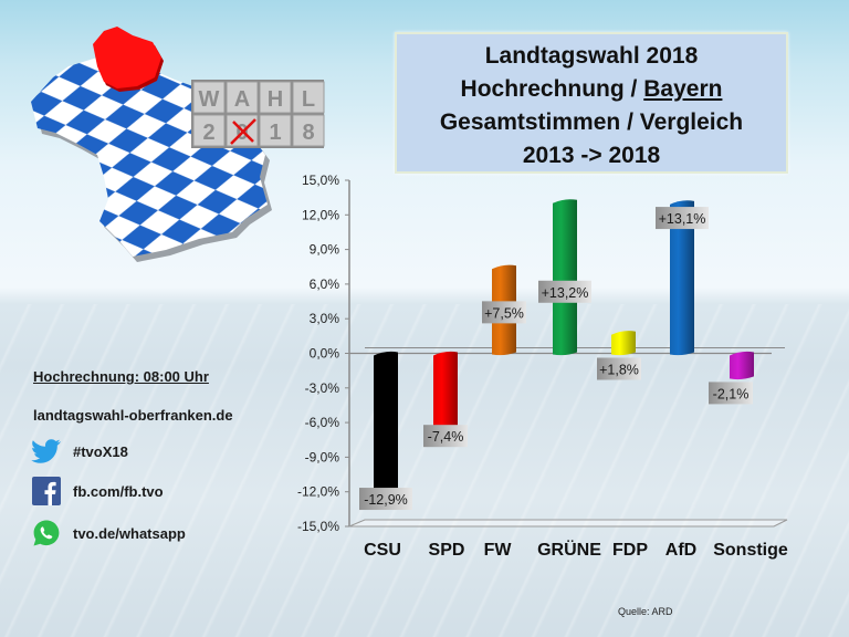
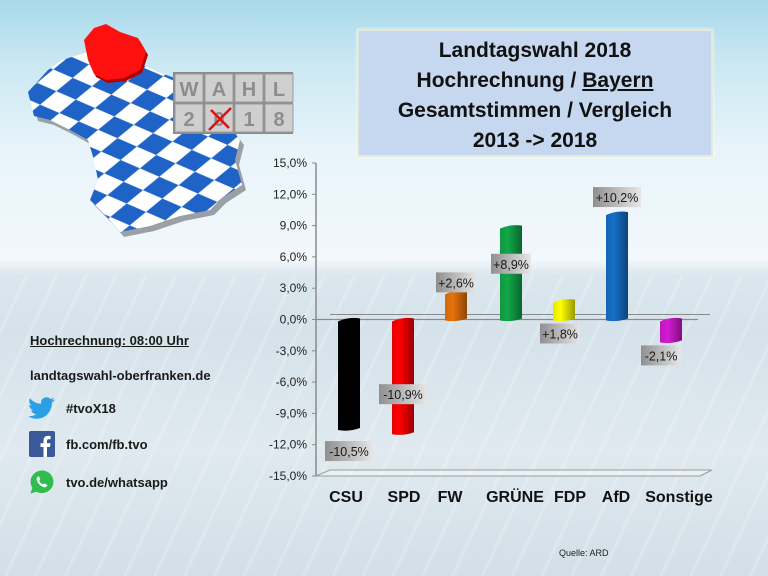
CSU: -12,9% -> -10,5%
SPD: -7,4% -> -10,9%
FW: +7,5% -> +2,6%
GRÜNE: +13,2% -> +8,9%
AfD: +13,1% -> +10,2%
